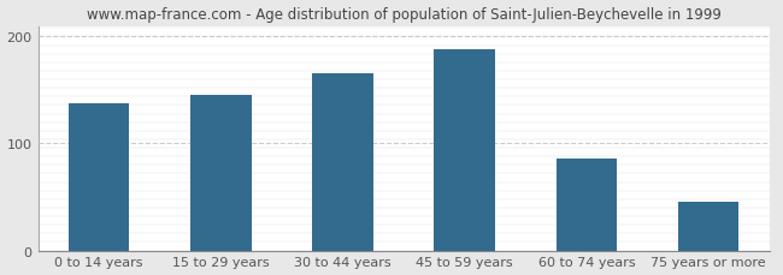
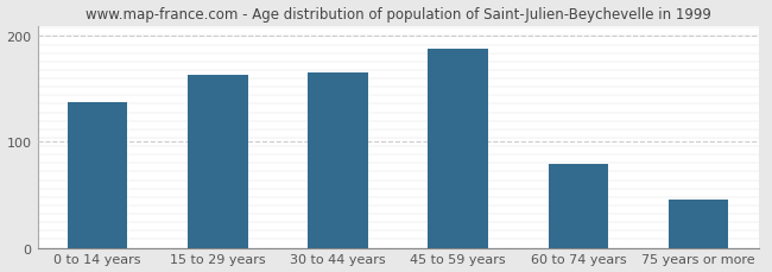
15 to 29 years: 146 -> 163
60 to 74 years: 86 -> 79
